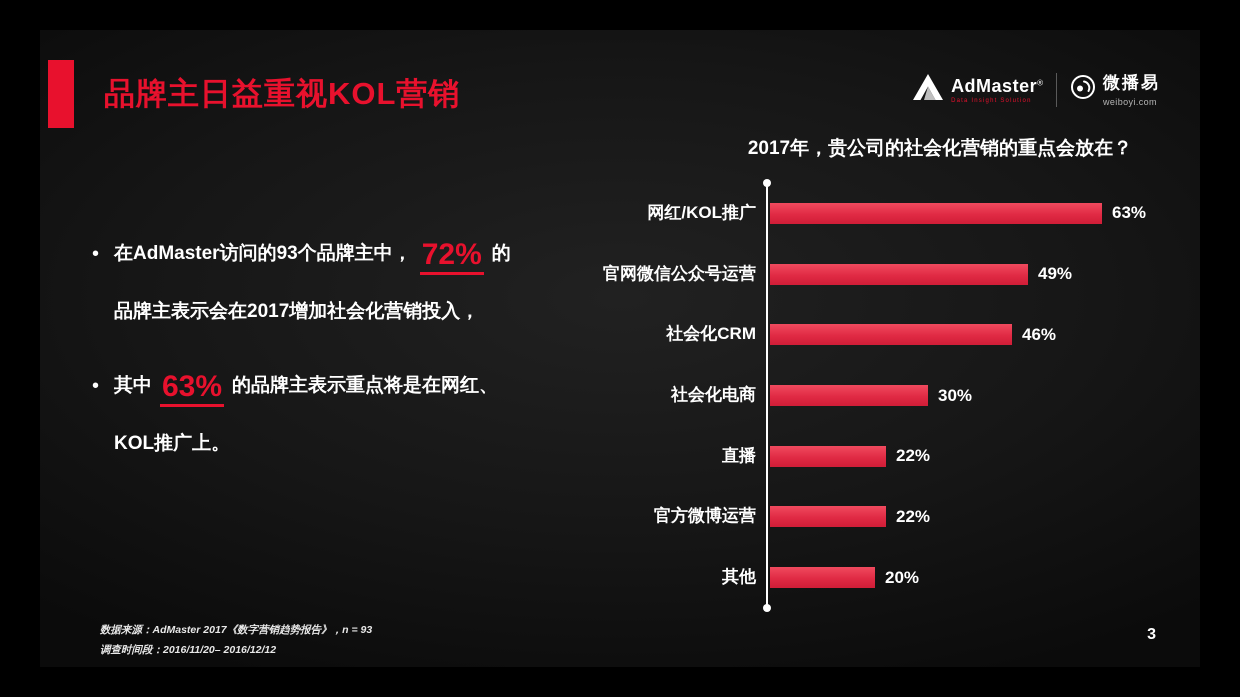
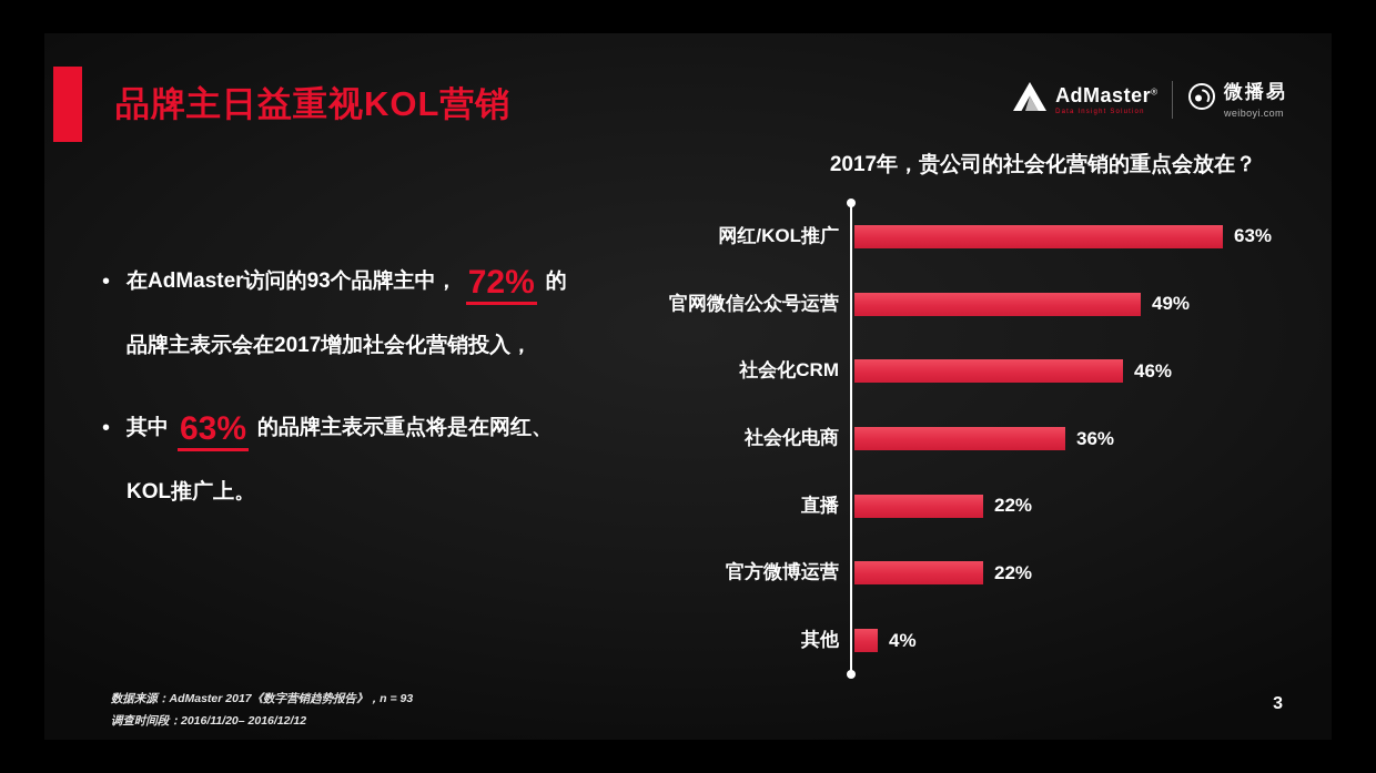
社会化电商: 30% -> 36%
其他: 20% -> 4%
